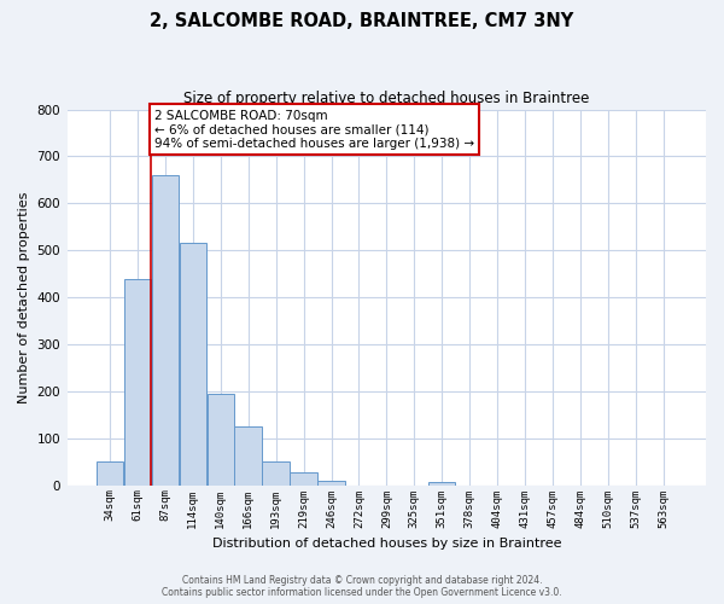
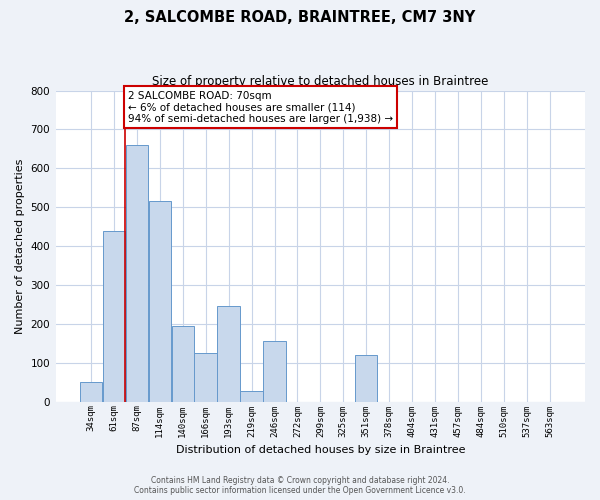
193sqm: 50 -> 245
246sqm: 10 -> 155
351sqm: 8 -> 120
